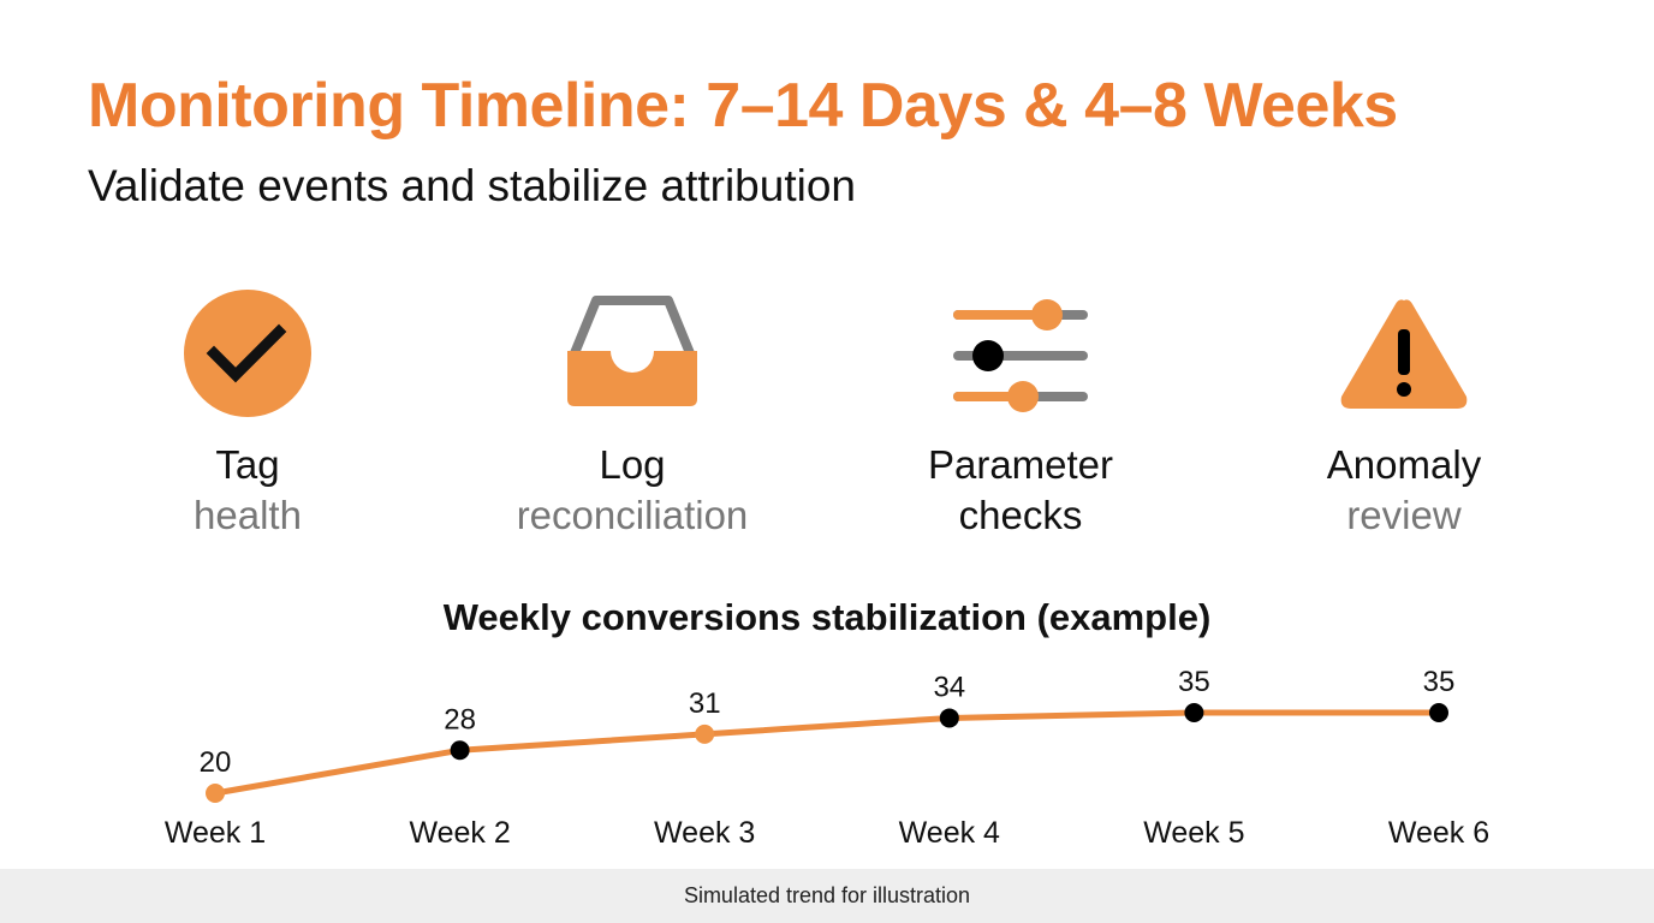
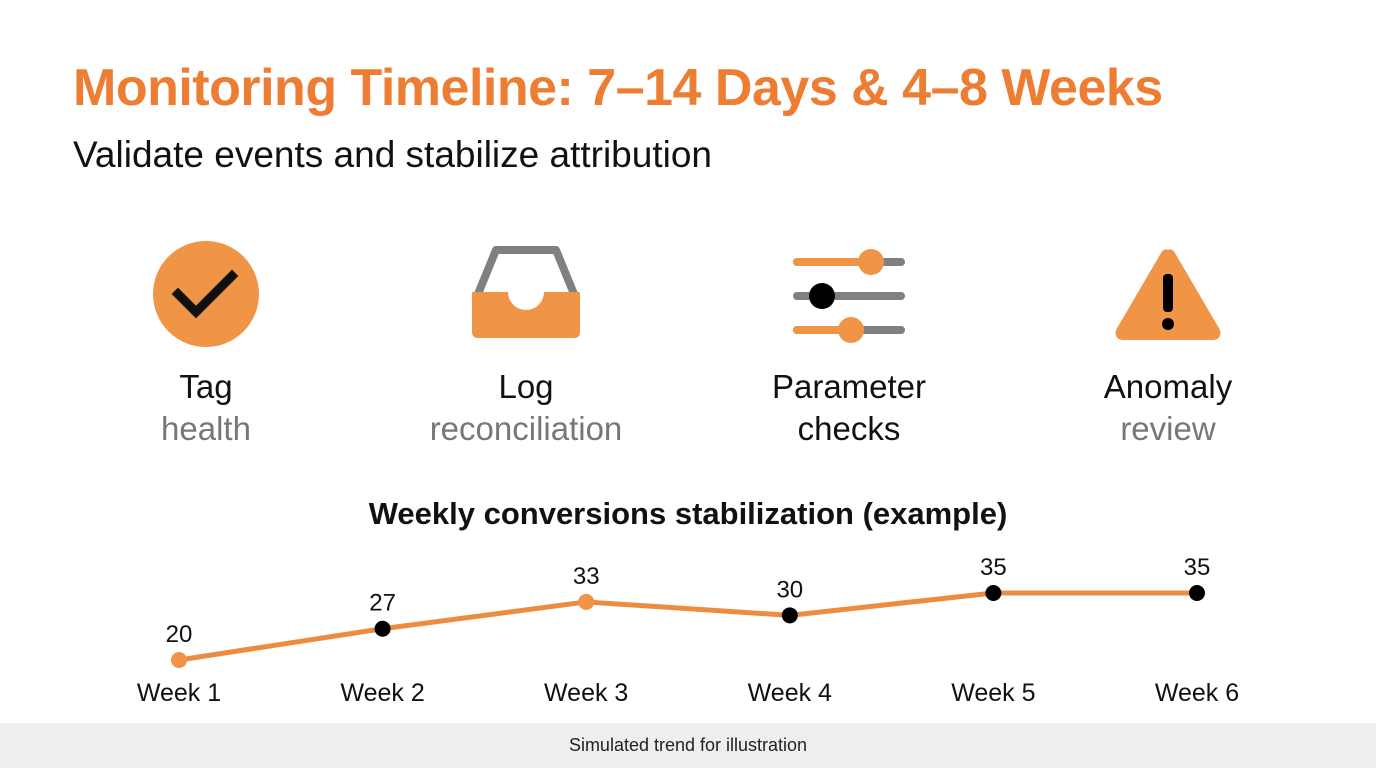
Week 2: 28 -> 27
Week 3: 31 -> 33
Week 4: 34 -> 30
